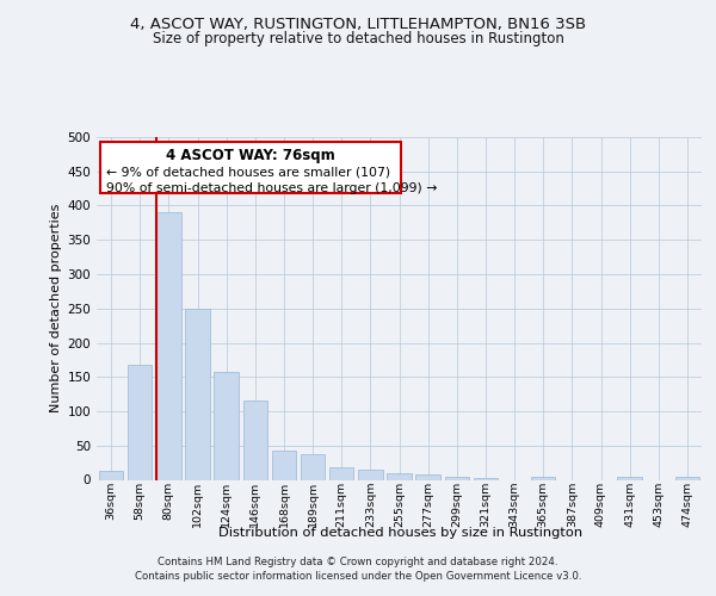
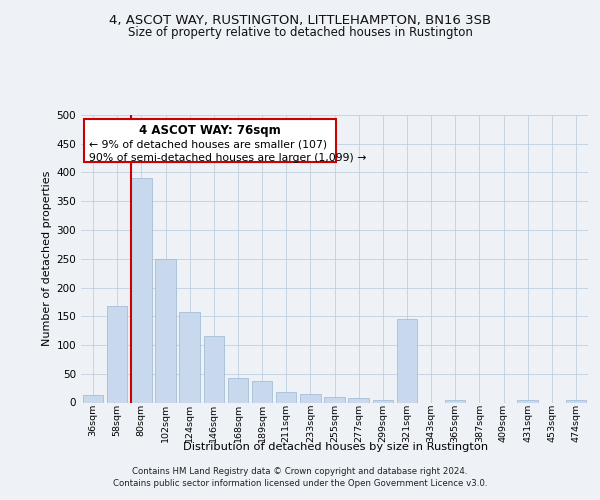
321sqm: 3 -> 146
